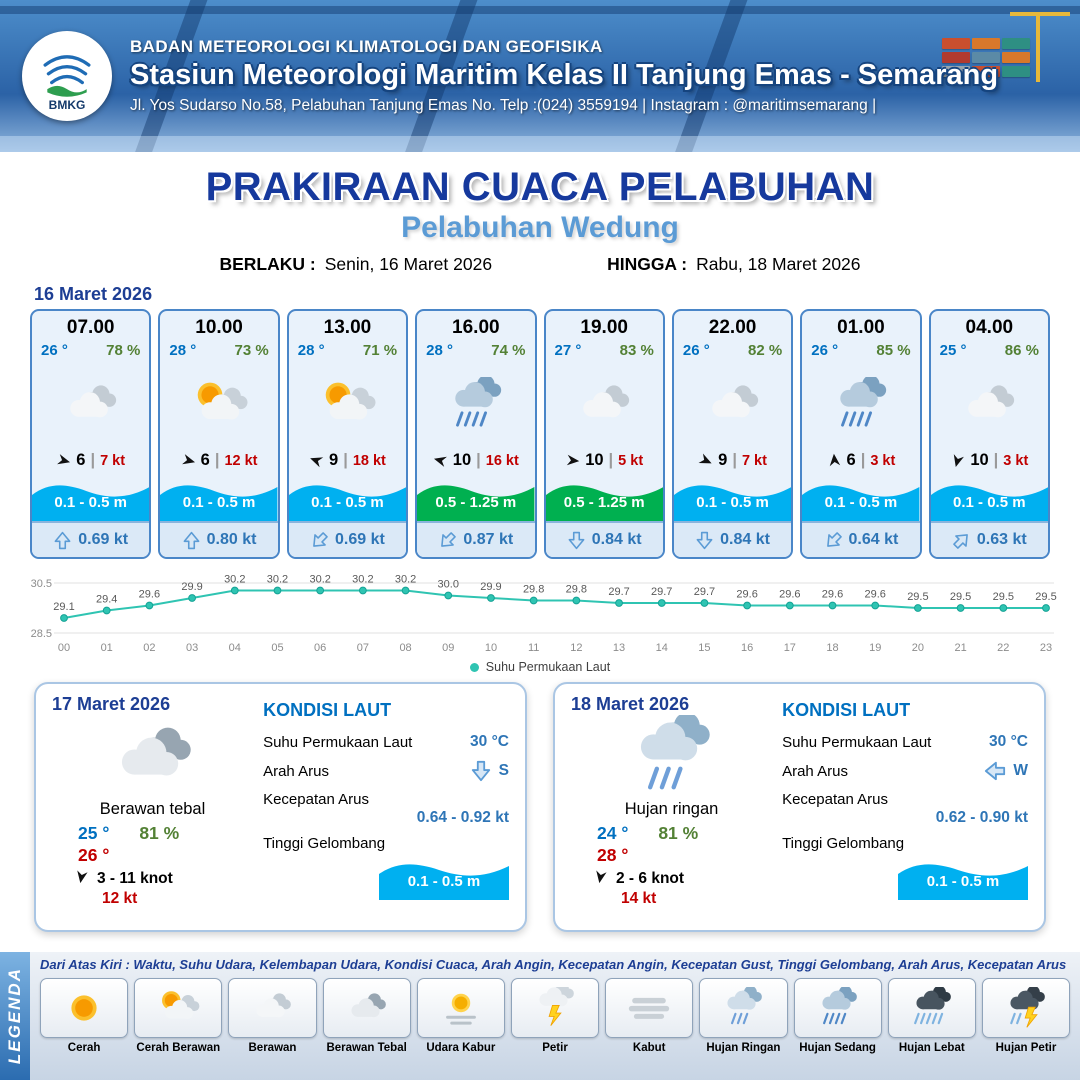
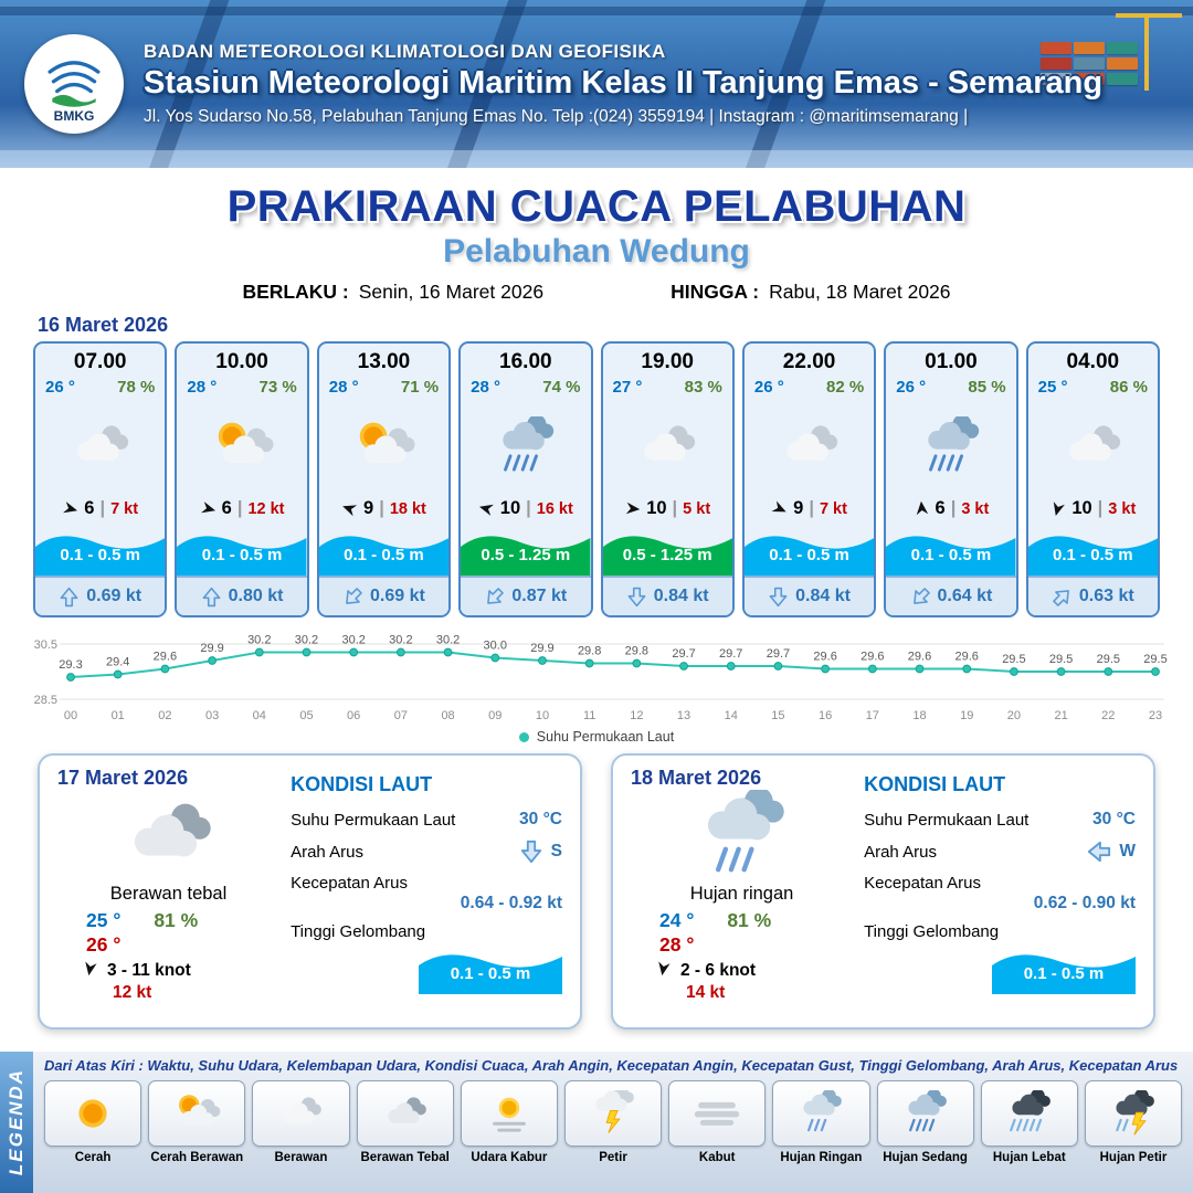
00: 29.1 -> 29.3
